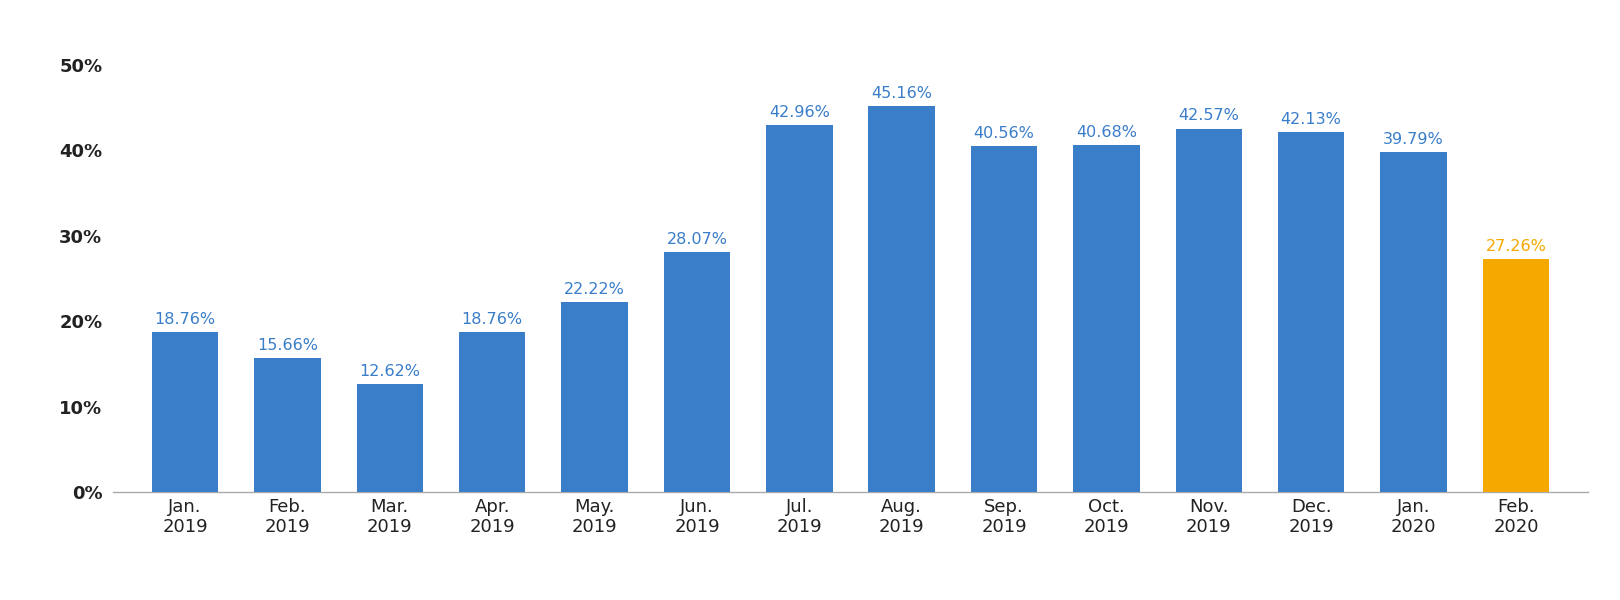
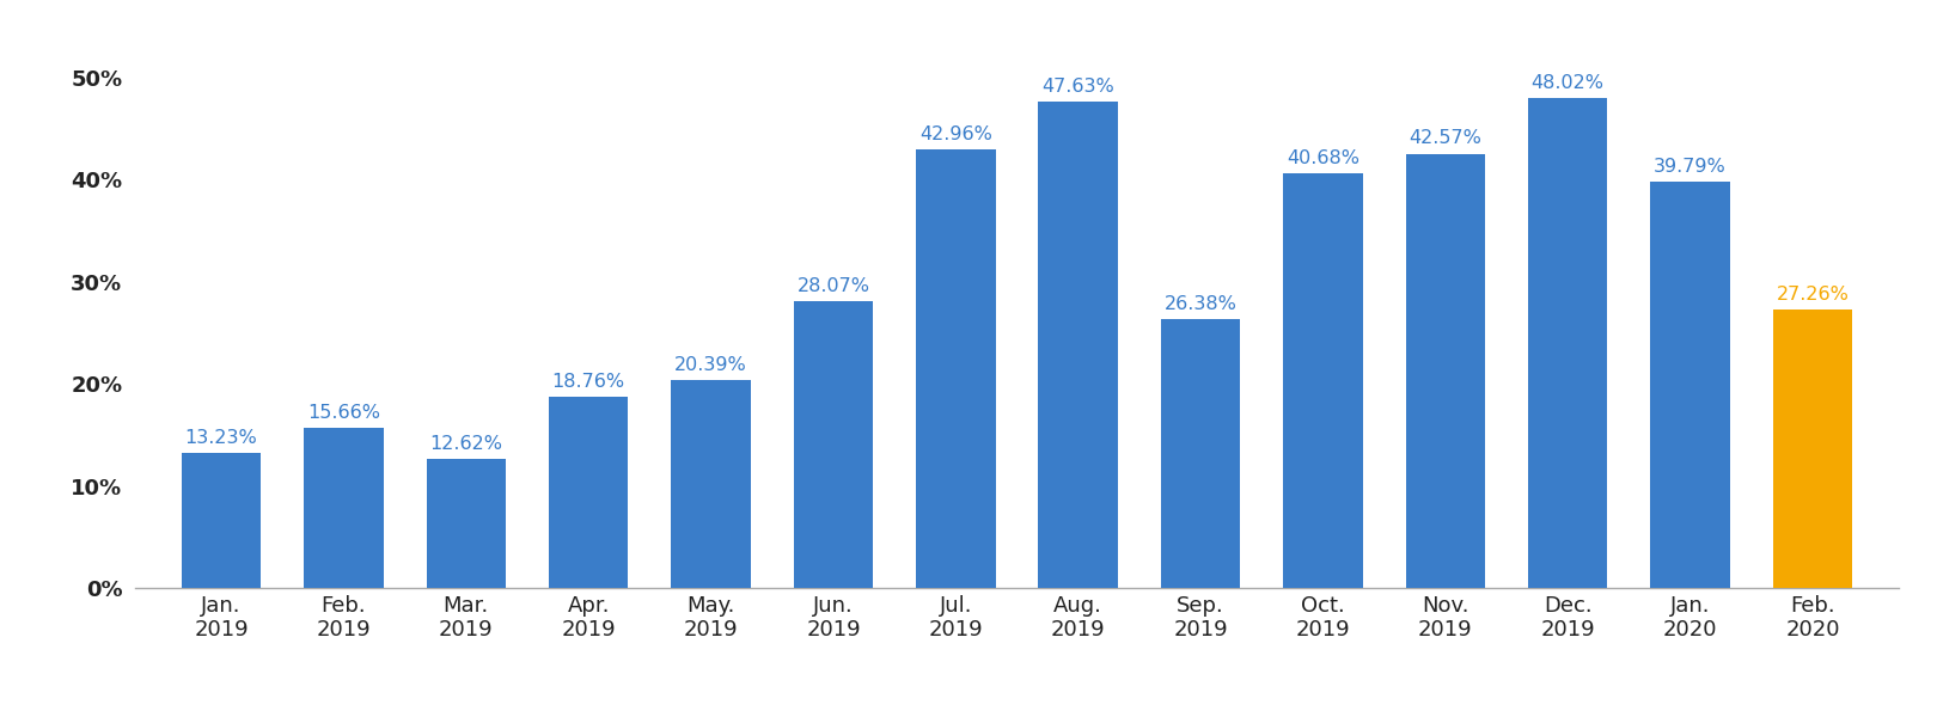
Jan. 2019: 18.76% -> 13.23%
May. 2019: 22.22% -> 20.39%
Aug. 2019: 45.16% -> 47.63%
Sep. 2019: 40.56% -> 26.38%
Dec. 2019: 42.13% -> 48.02%
